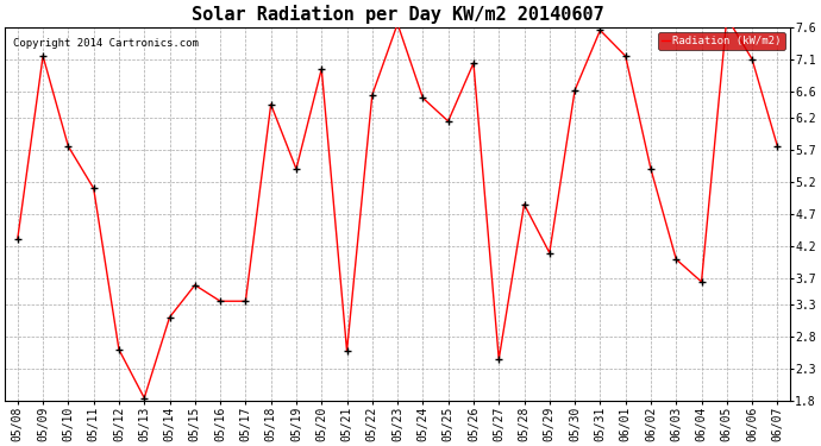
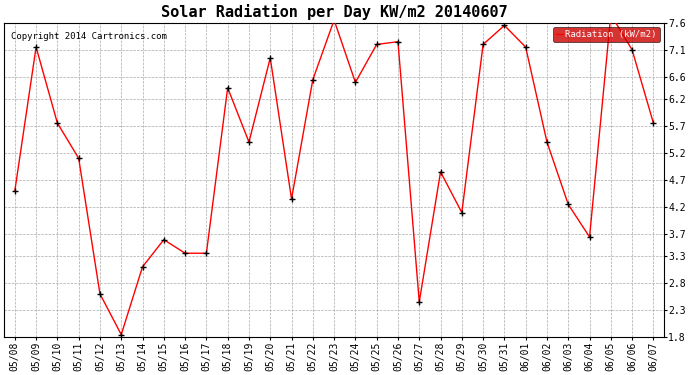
05/08: 4.32 -> 4.50
05/21: 2.58 -> 4.35
05/25: 6.14 -> 7.20
05/26: 7.04 -> 7.25
05/30: 6.62 -> 7.20
06/03: 4.00 -> 4.25
